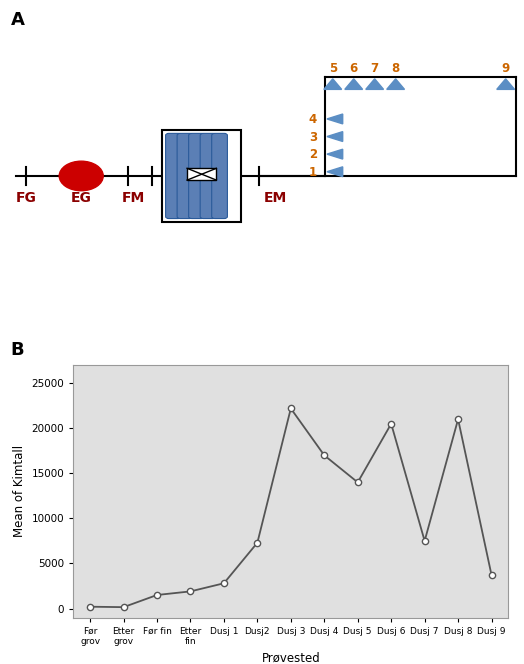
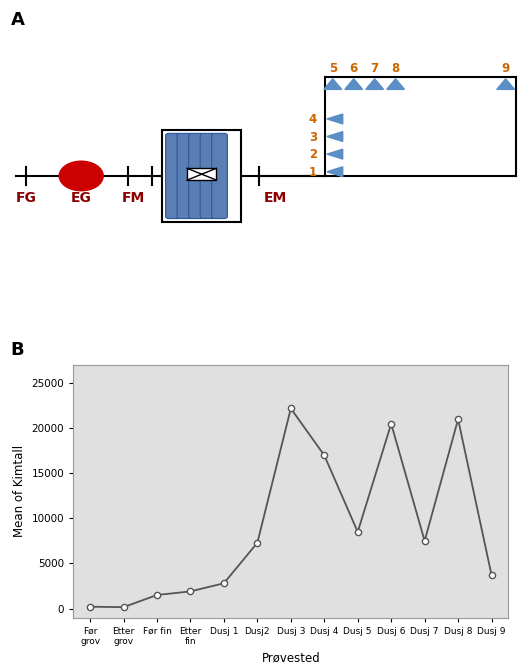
Dusj 5: 14000 -> 8500
